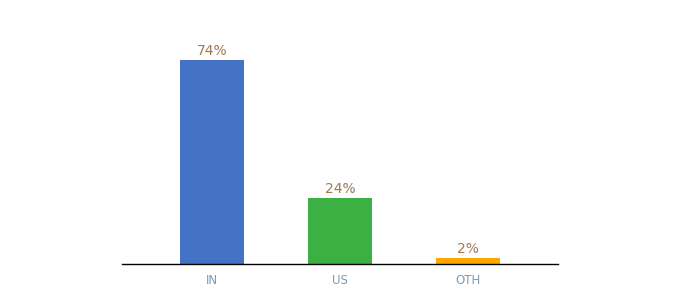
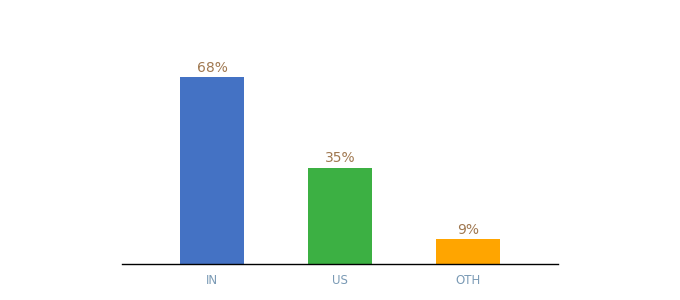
IN: 74% -> 68%
US: 24% -> 35%
OTH: 2% -> 9%
